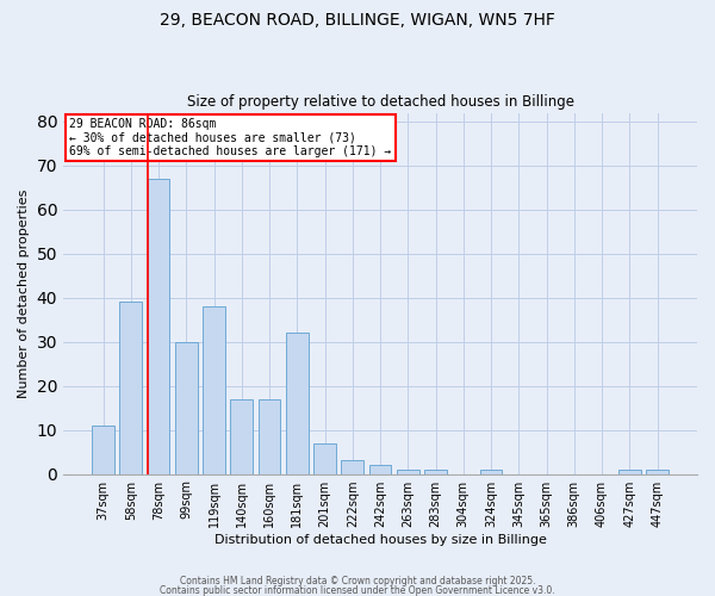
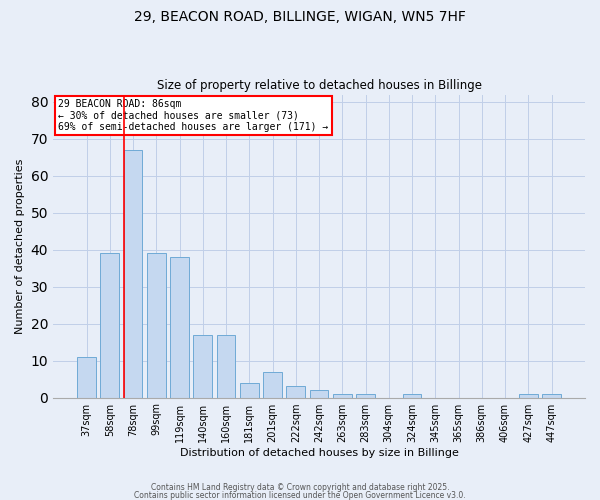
99sqm: 30 -> 39
181sqm: 32 -> 4
